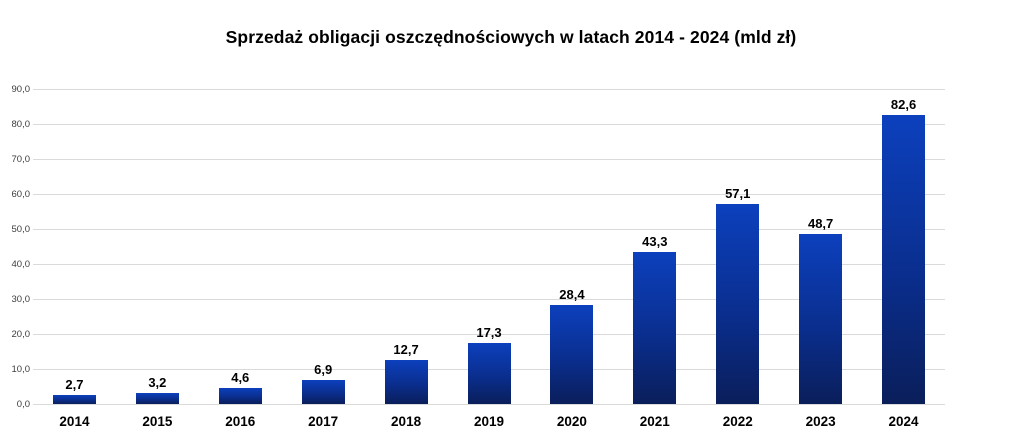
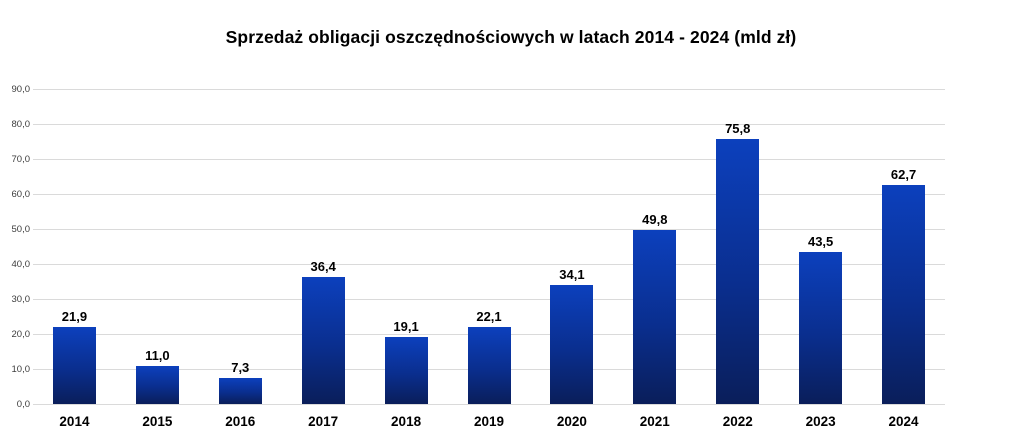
2014: 2,7 -> 21,9
2015: 3,2 -> 11,0
2016: 4,6 -> 7,3
2017: 6,9 -> 36,4
2018: 12,7 -> 19,1
2019: 17,3 -> 22,1
2020: 28,4 -> 34,1
2021: 43,3 -> 49,8
2022: 57,1 -> 75,8
2023: 48,7 -> 43,5
2024: 82,6 -> 62,7
